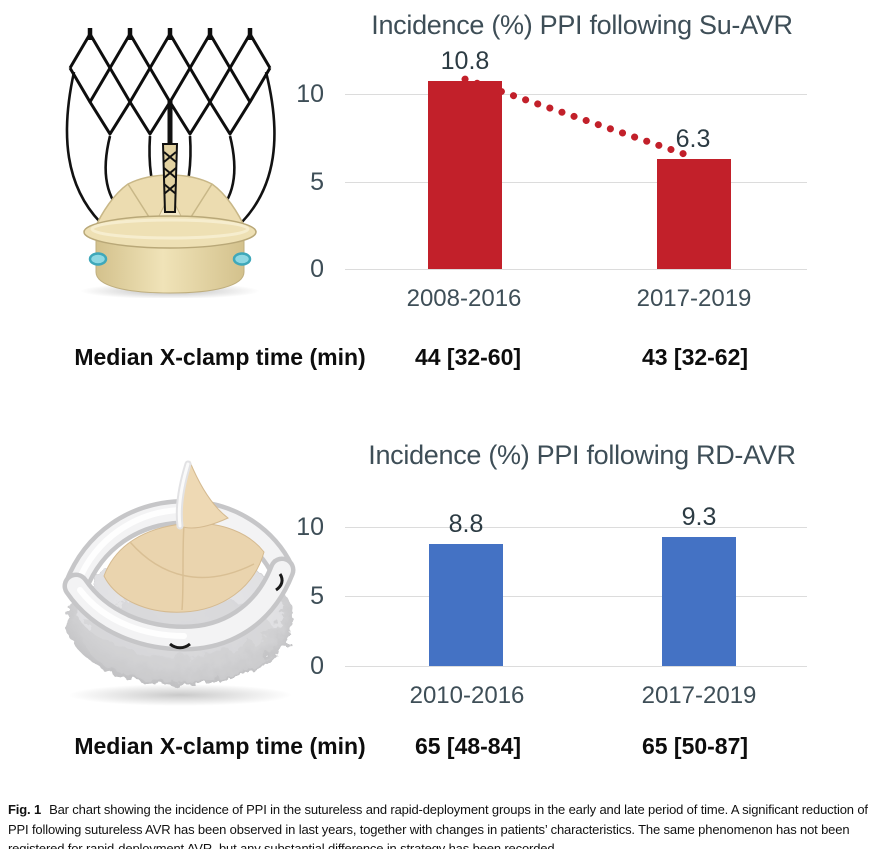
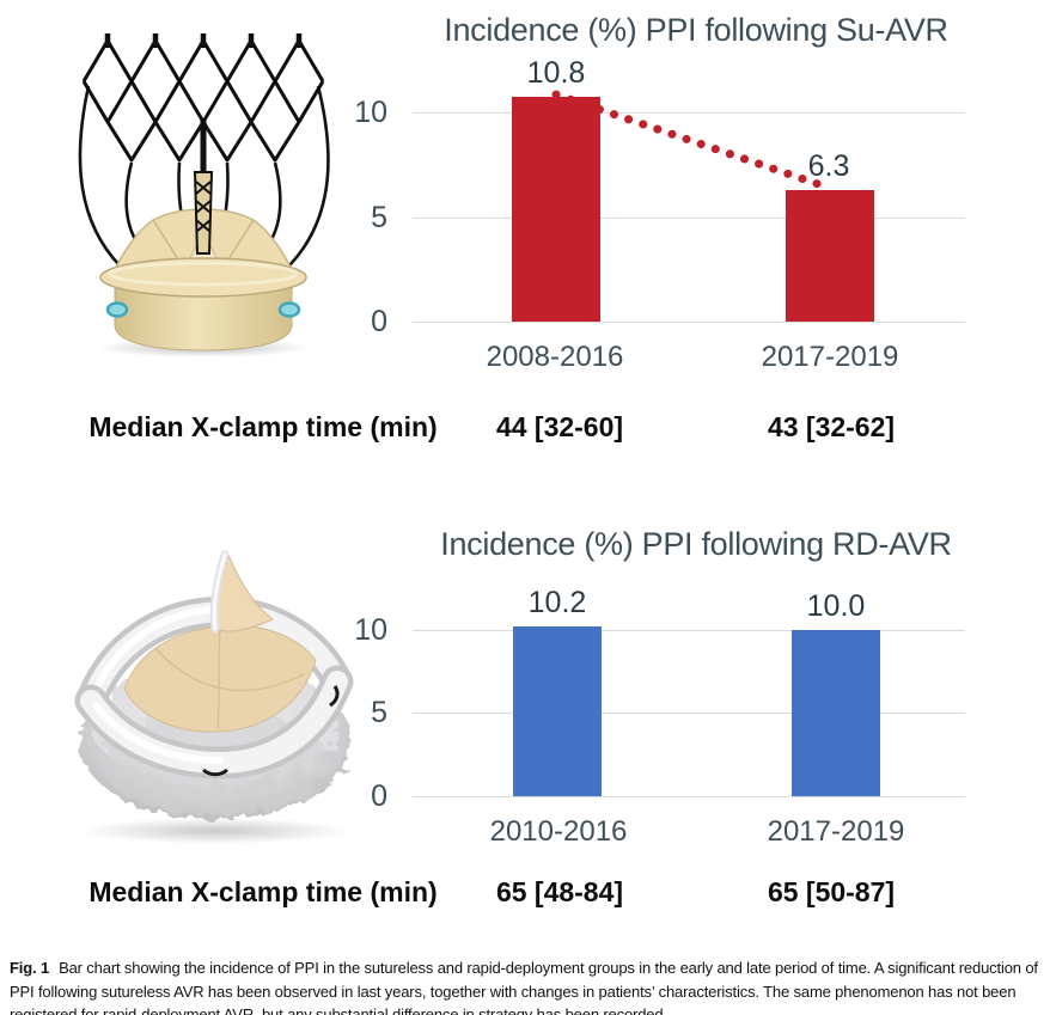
Incidence (%) PPI following RD-AVR/2010-2016: 8.8 -> 10.2
Incidence (%) PPI following RD-AVR/2017-2019: 9.3 -> 10.0
